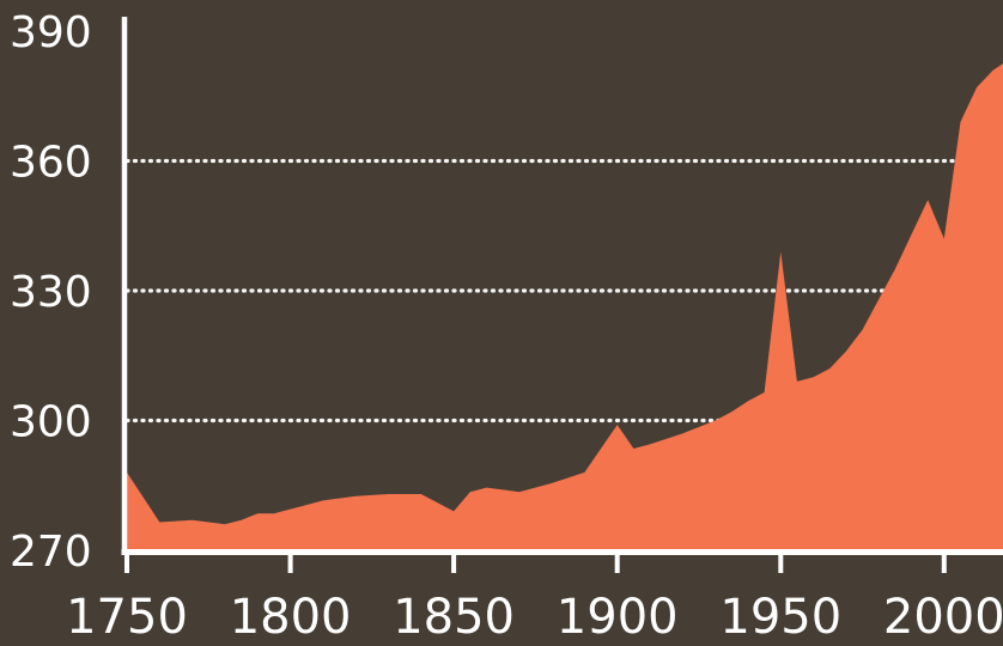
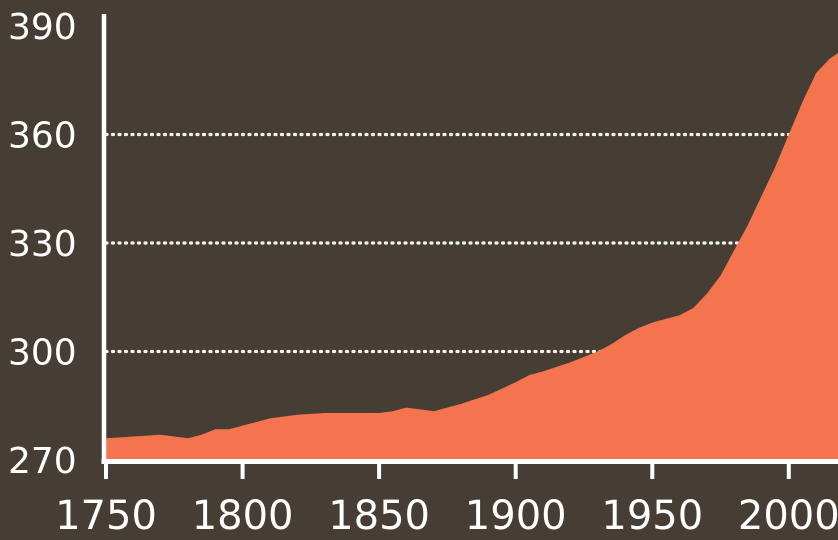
1750: 288 -> 276
1850: 279 -> 283
1900: 299 -> 292
1950: 339 -> 308
2000: 342 -> 360
